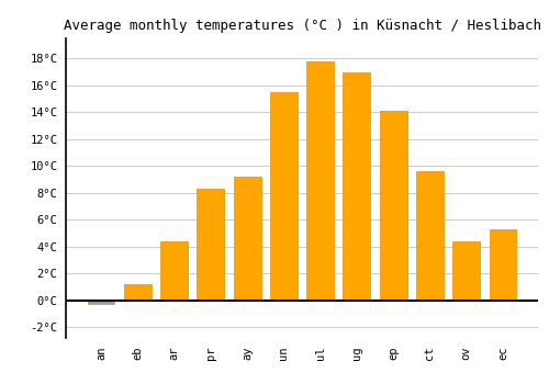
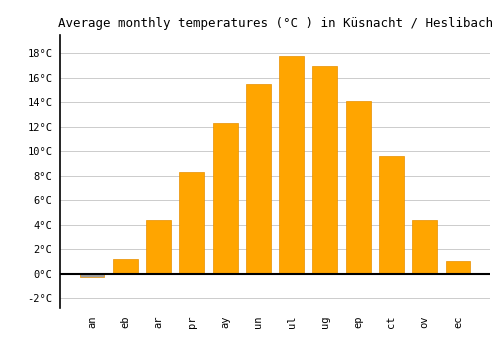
ay: 9.2°C -> 12.3°C
ec: 5.3°C -> 1.0°C
